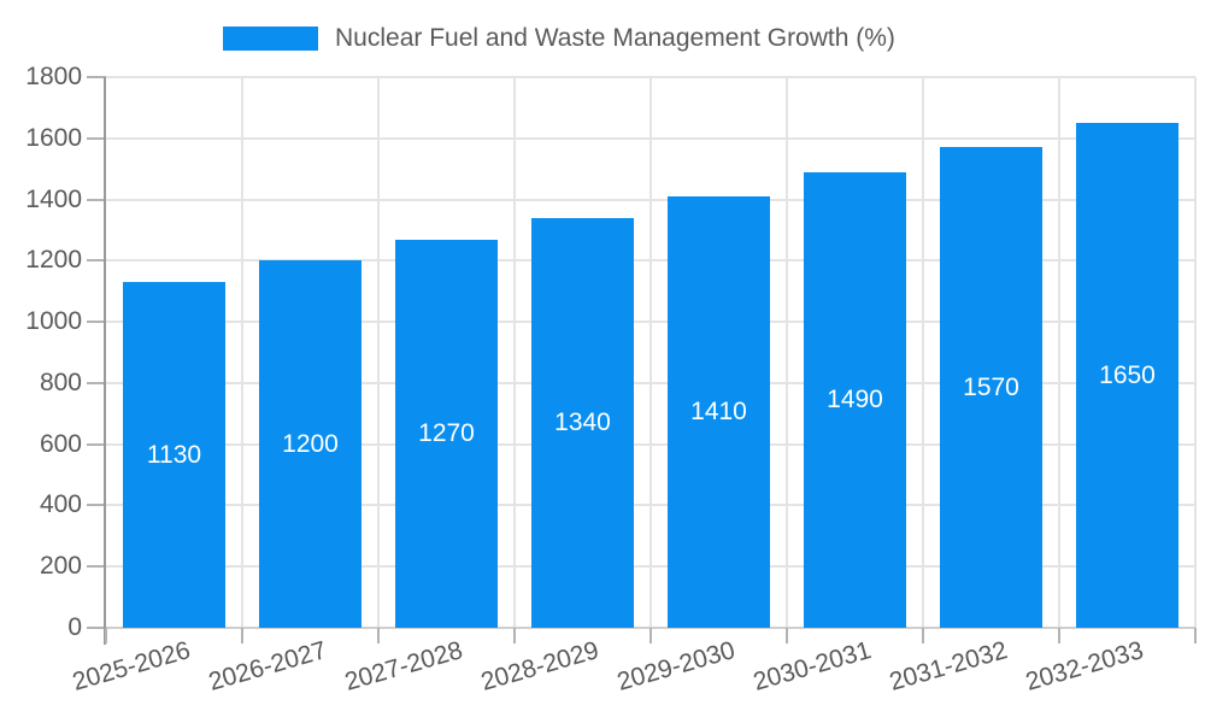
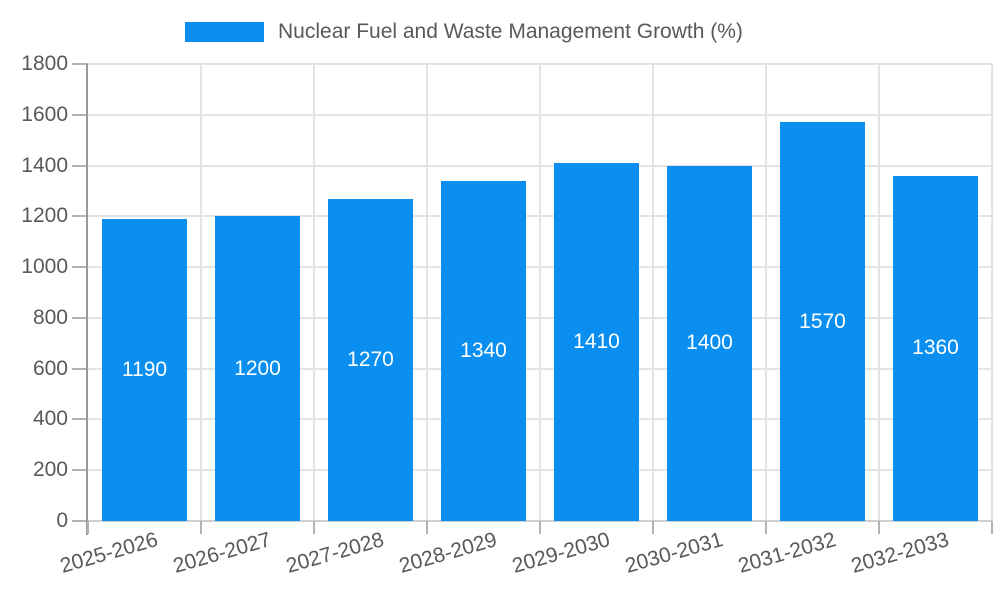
2025-2026: 1130 -> 1190
2030-2031: 1490 -> 1400
2032-2033: 1650 -> 1360
